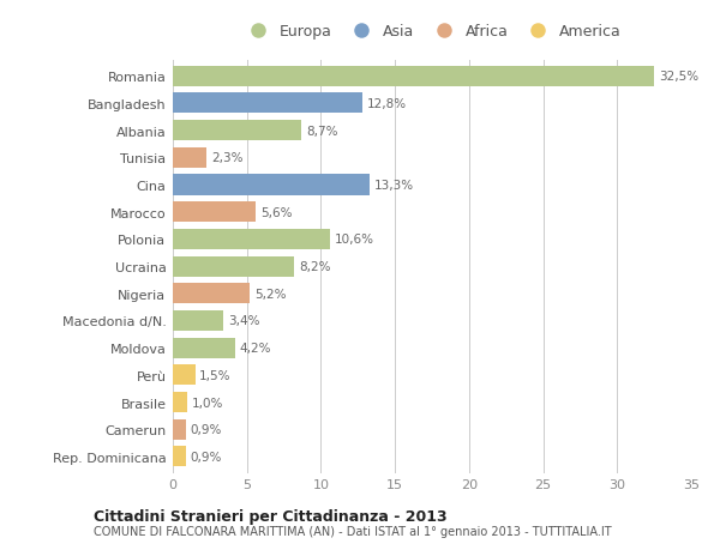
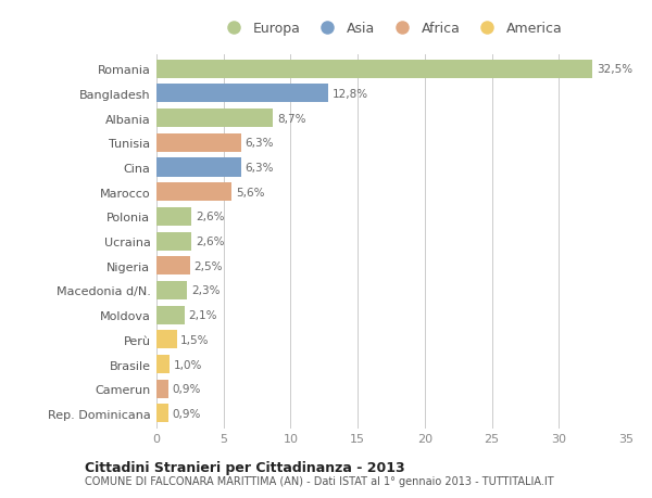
Tunisia: 2,3% -> 6,3%
Cina: 13,3% -> 6,3%
Polonia: 10,6% -> 2,6%
Ucraina: 8,2% -> 2,6%
Nigeria: 5,2% -> 2,5%
Macedonia d/N.: 3,4% -> 2,3%
Moldova: 4,2% -> 2,1%
